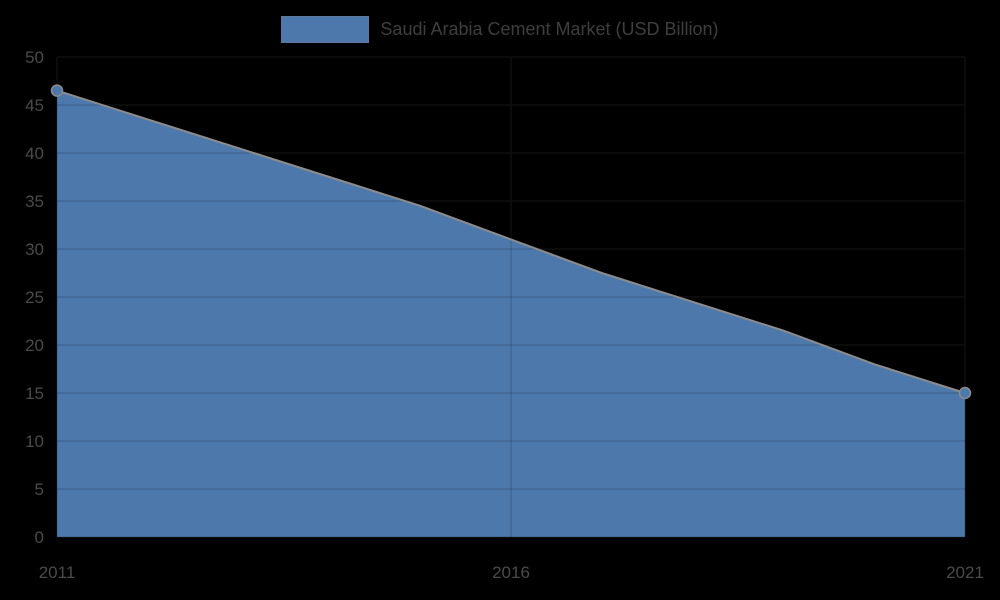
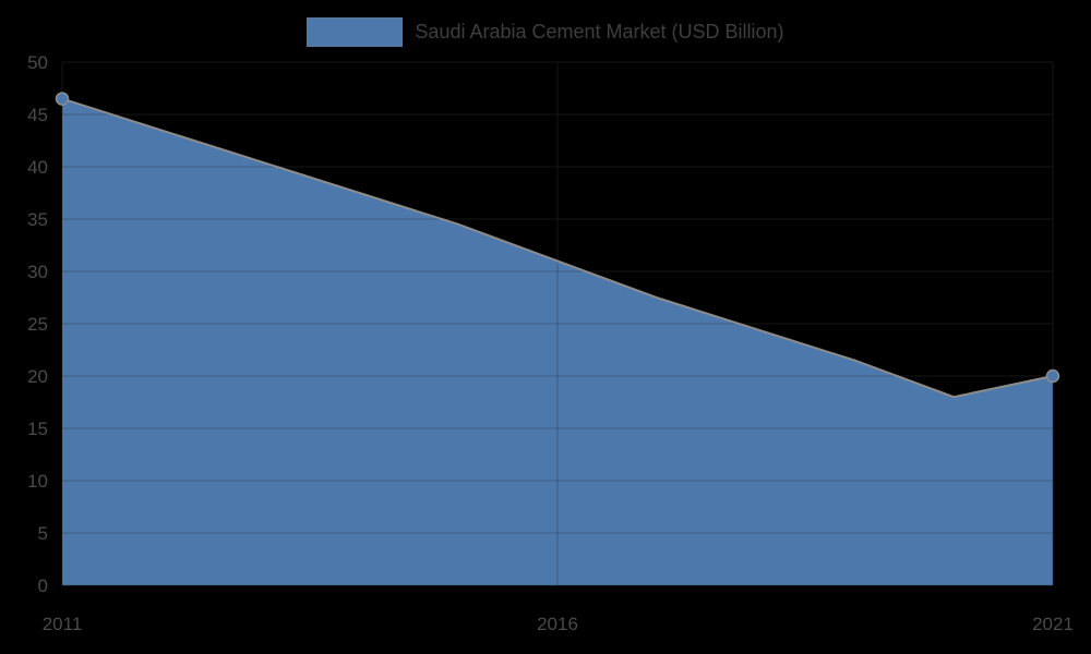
2021: 15 -> 20
